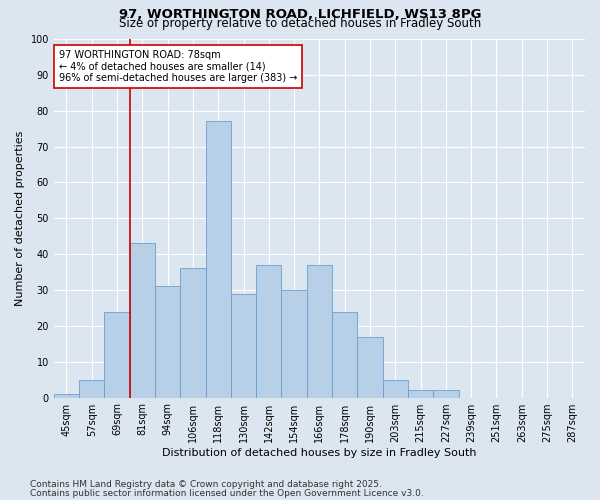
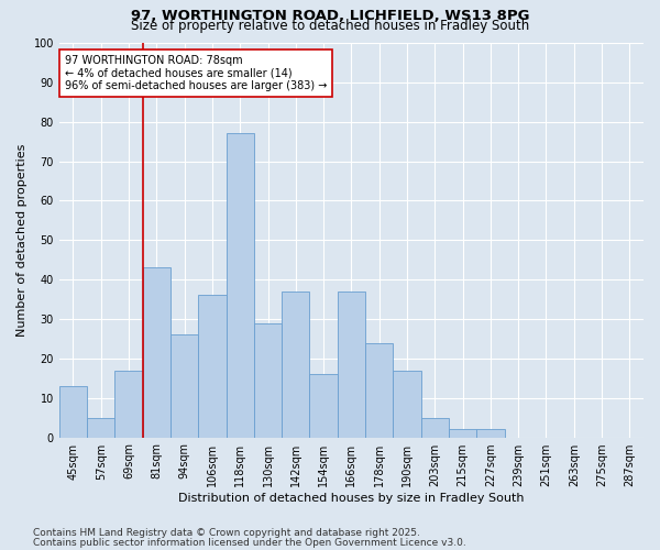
45sqm: 1 -> 13
69sqm: 24 -> 17
94sqm: 31 -> 26
154sqm: 30 -> 16
